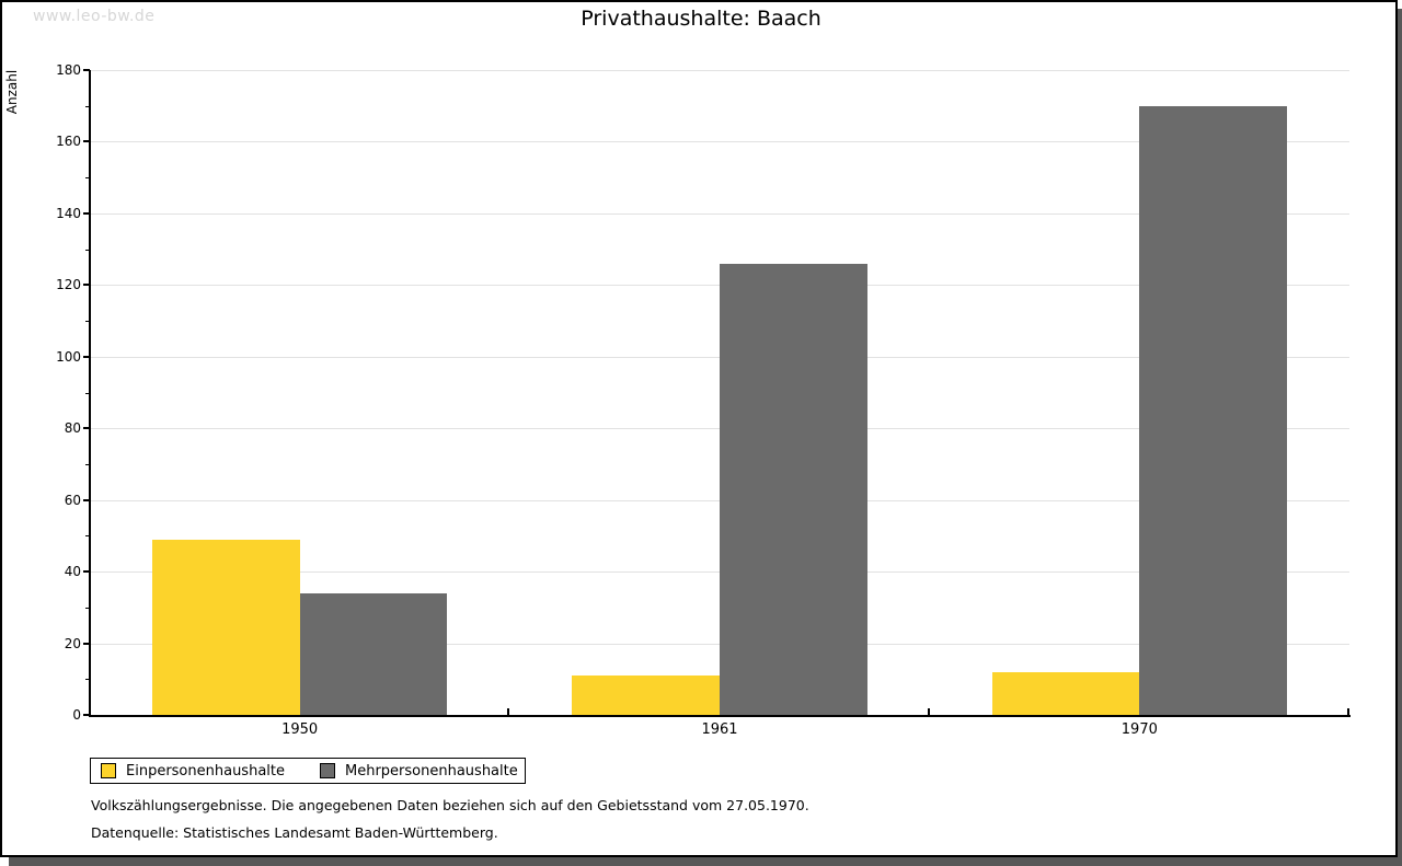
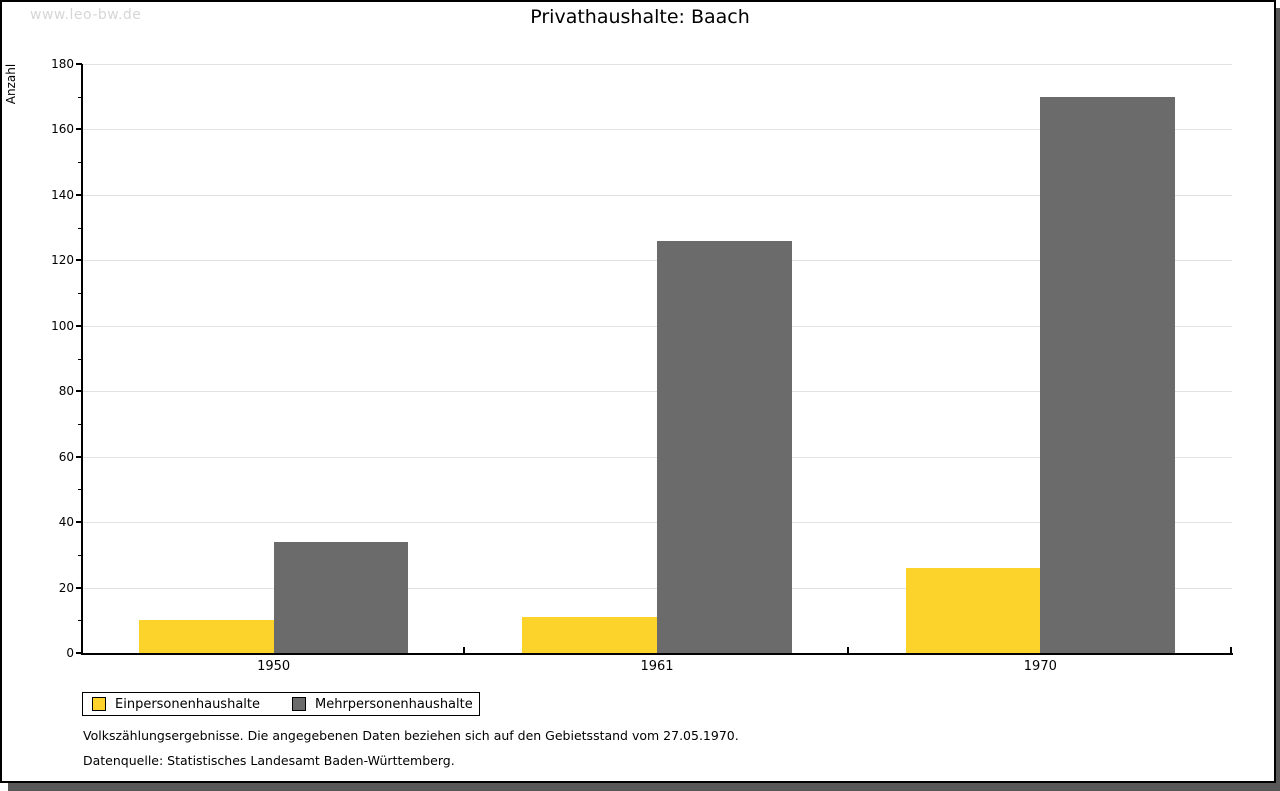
Einpersonenhaushalte/1950: 49 -> 10
Einpersonenhaushalte/1970: 12 -> 26
